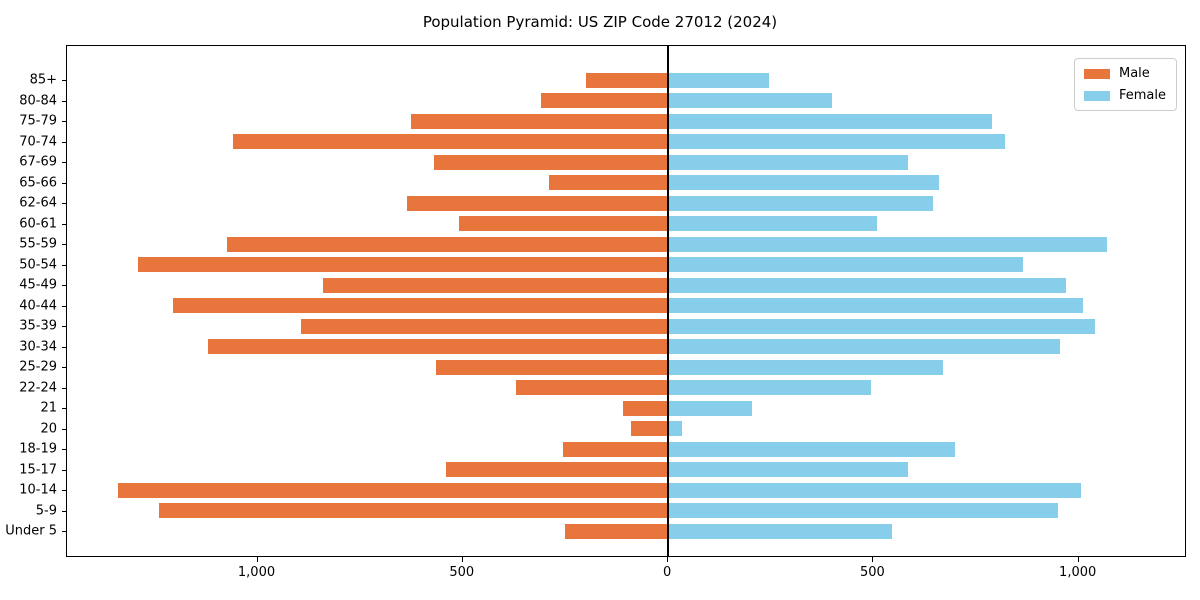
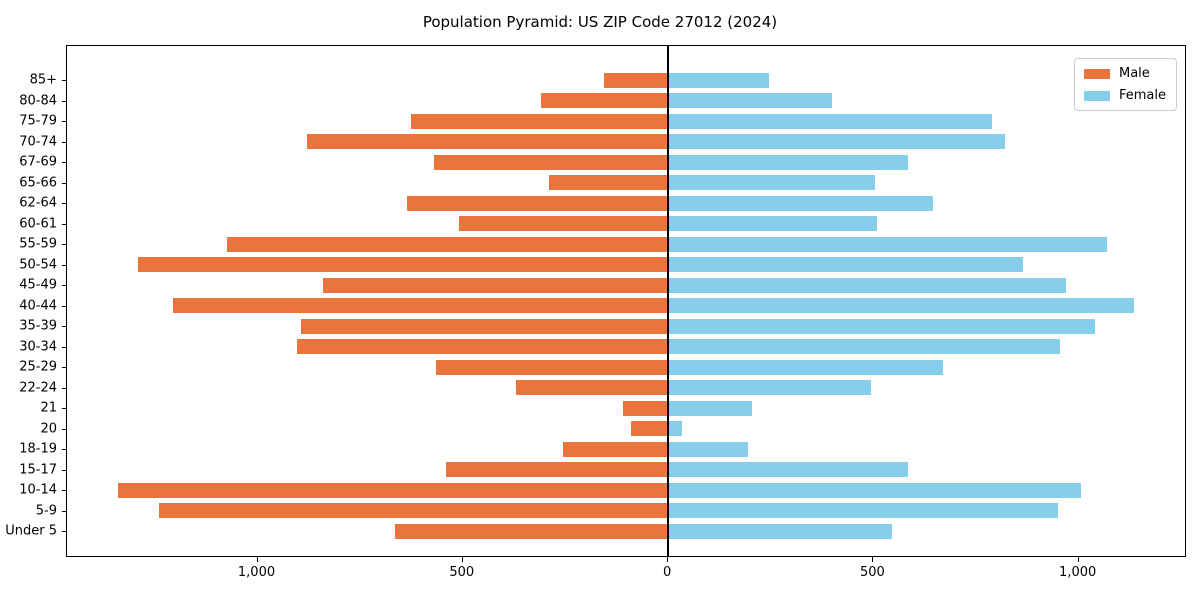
Male/85+: 200 -> 160
Male/70-74: 1060 -> 880
Female/65-66: 660 -> 500
Female/40-44: 1010 -> 1140
Male/30-34: 1120 -> 900
Female/18-19: 700 -> 200
Male/Under 5: 250 -> 660
